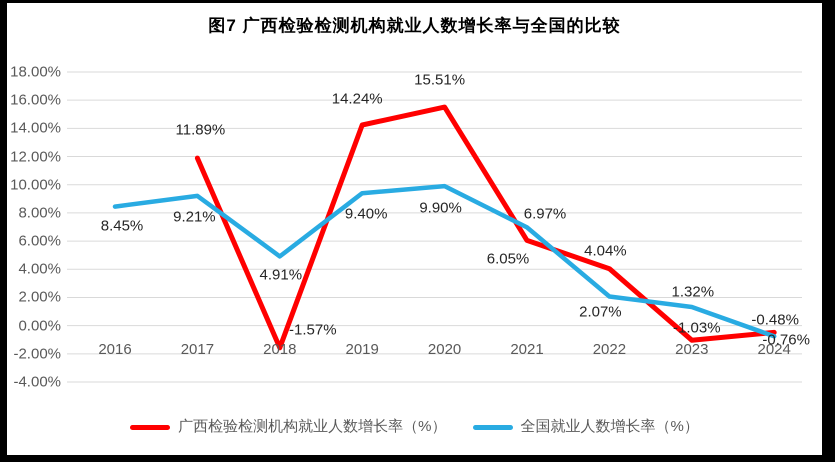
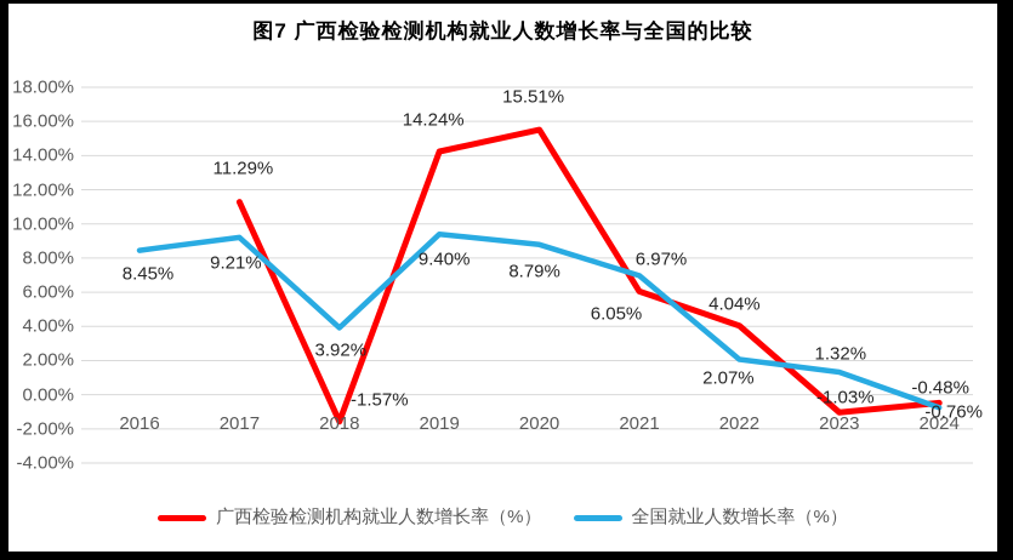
广西检验检测机构就业人数增长率（%）/2017: 11.89% -> 11.29%
全国就业人数增长率（%）/2018: 4.91% -> 3.92%
全国就业人数增长率（%）/2020: 9.90% -> 8.79%
